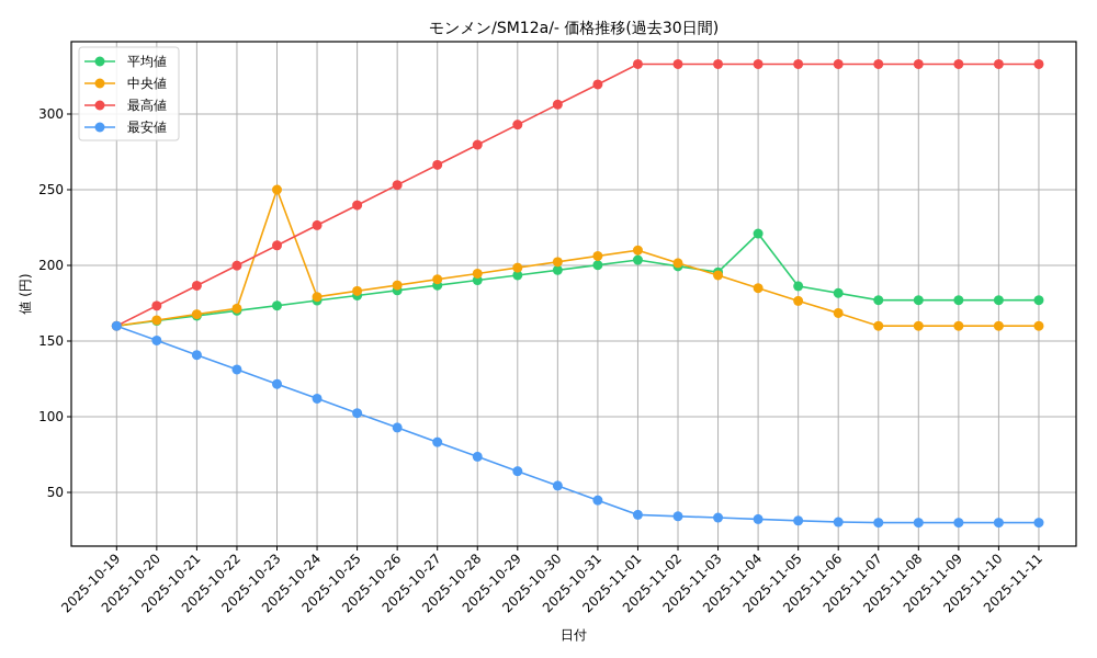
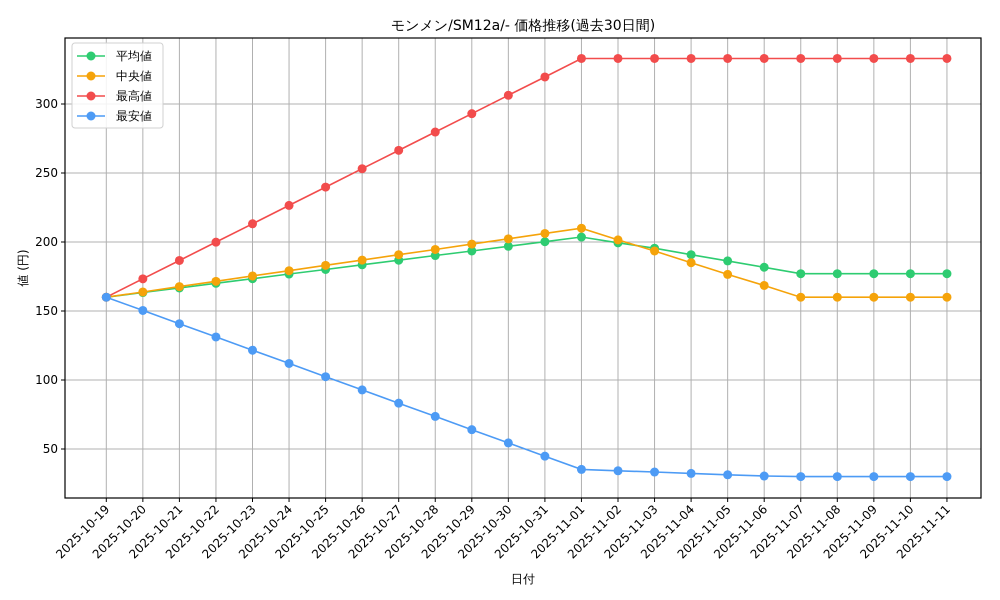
中央値/2025-10-23: 250 -> 175
平均値/2025-11-04: 221 -> 191
